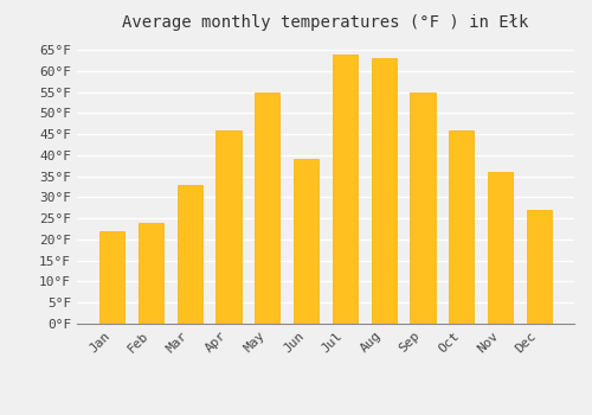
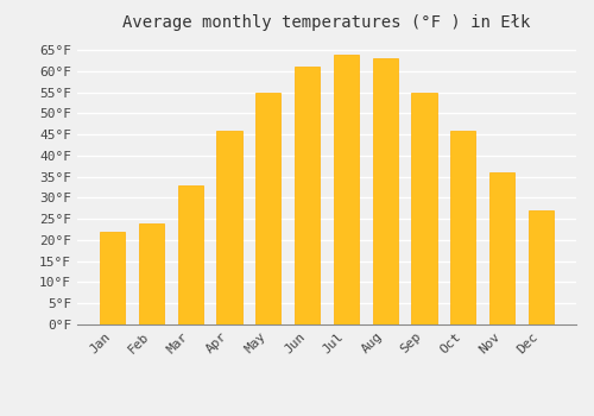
Jun: 39°F -> 61°F
